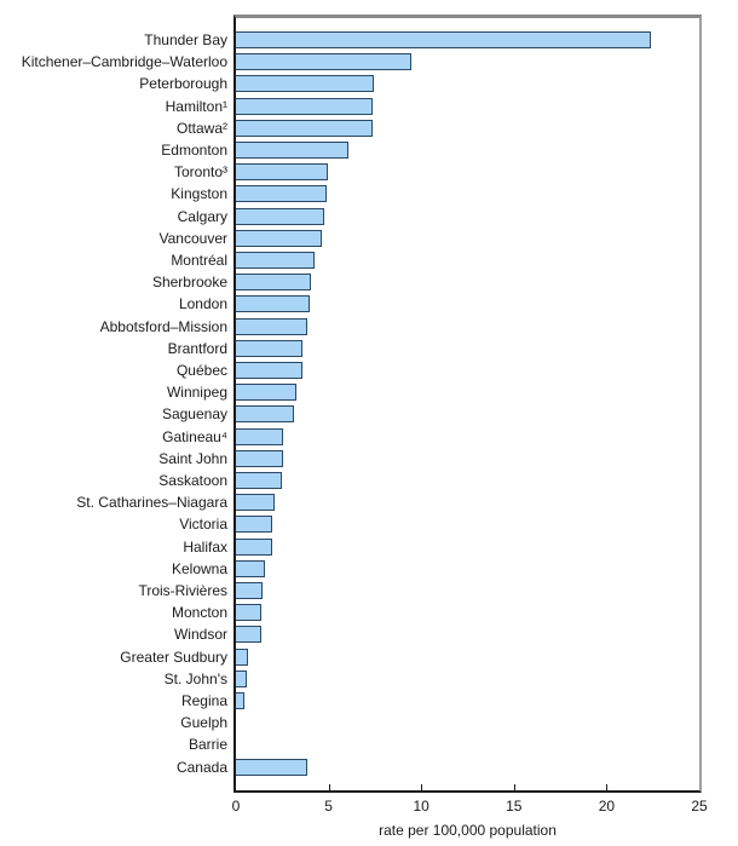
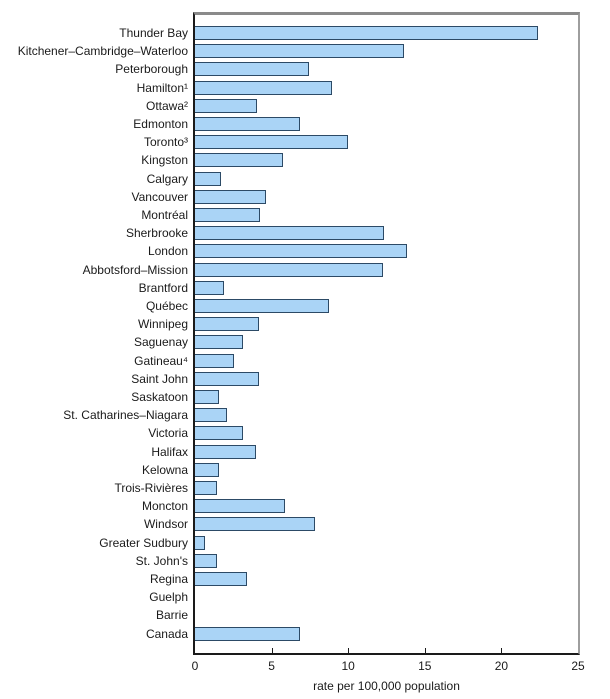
Kitchener–Cambridge–Waterloo: 9.4 -> 13.6
Hamilton¹: 7.3 -> 8.9
Ottawa²: 7.3 -> 4.0
Edmonton: 6.0 -> 6.8
Toronto³: 4.9 -> 9.9
Kingston: 4.8 -> 5.7
Calgary: 4.7 -> 1.6
Sherbrooke: 4.0 -> 12.3
London: 3.9 -> 13.8
Abbotsford–Mission: 3.8 -> 12.2
Brantford: 3.5 -> 1.8
Québec: 3.5 -> 8.7
Winnipeg: 3.2 -> 4.1
Saint John: 2.5 -> 4.1
Saskatoon: 2.4 -> 1.5
Victoria: 1.9 -> 3.1
Halifax: 1.9 -> 3.9
Moncton: 1.3 -> 5.8
Windsor: 1.3 -> 7.8
St. John's: 0.5 -> 1.4
Regina: 0.4 -> 3.3
Canada: 3.8 -> 6.8
